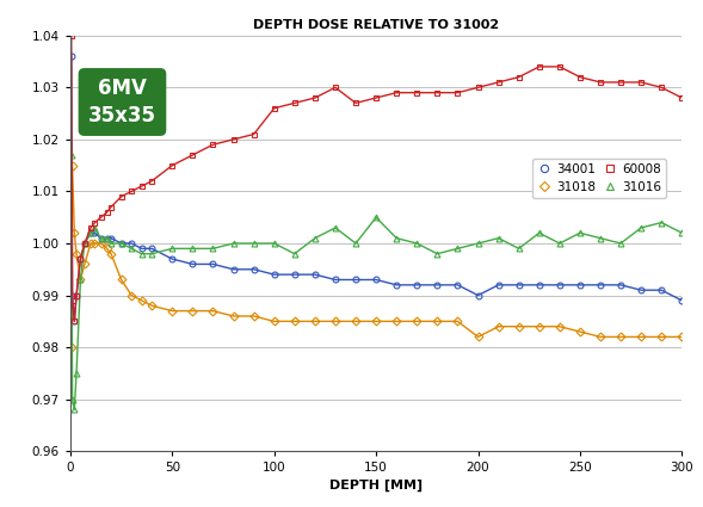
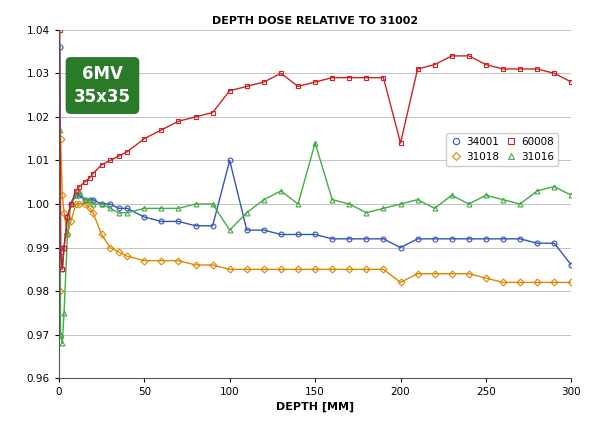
34001/100: 0.994 -> 1.010
31016/100: 1.000 -> 0.994
31016/150: 1.005 -> 1.014
60008/200: 1.030 -> 1.014
34001/300: 0.989 -> 0.986
